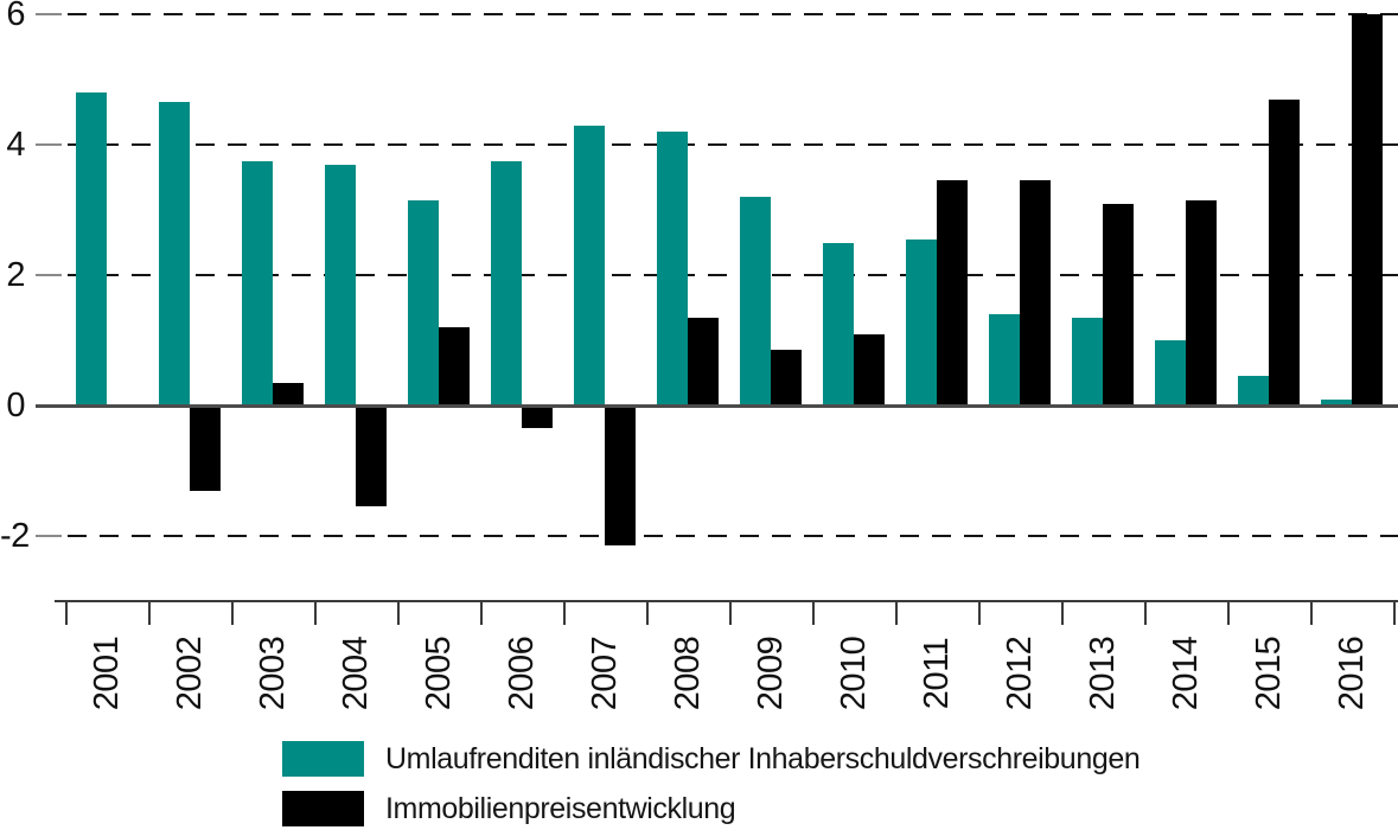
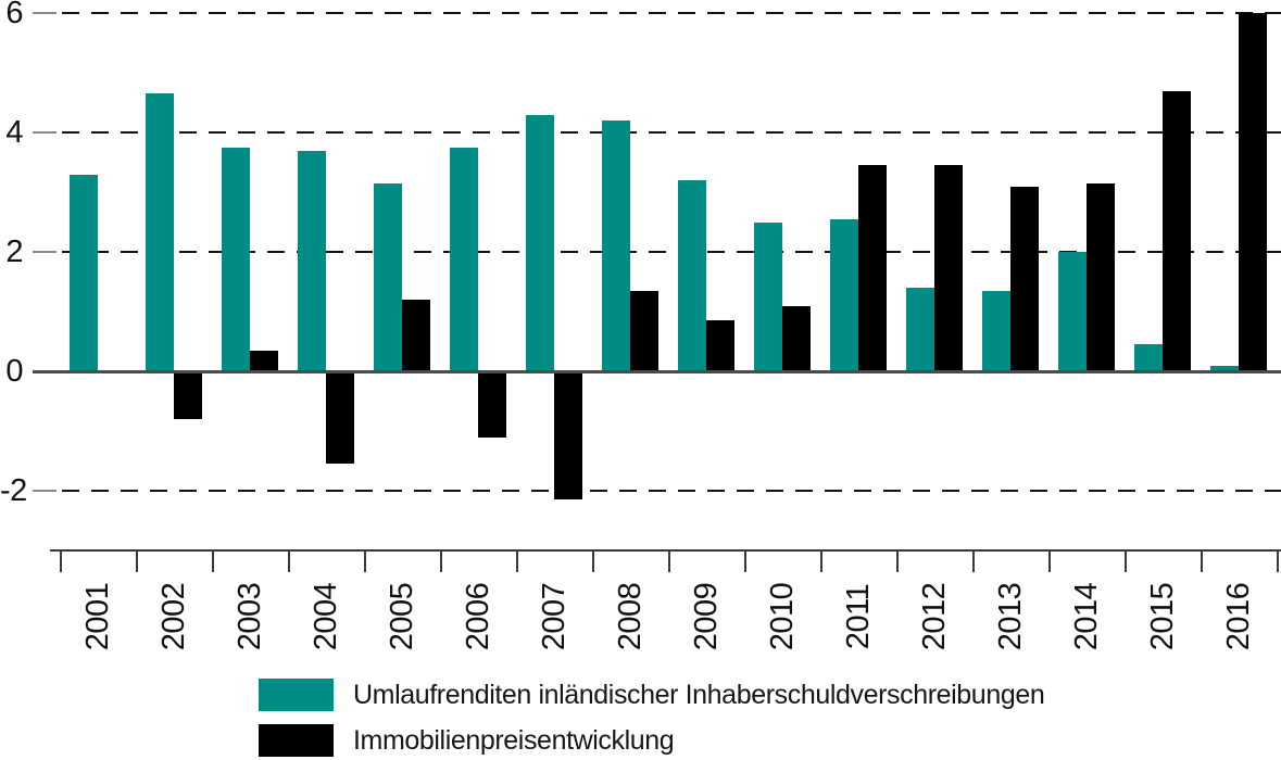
Umlaufrenditen inländischer Inhaberschuldverschreibungen/2001: 4.8 -> 3.3
Immobilienpreisentwicklung/2002: -1.3 -> -0.8
Immobilienpreisentwicklung/2006: -0.3 -> -1.1
Umlaufrenditen inländischer Inhaberschuldverschreibungen/2014: 1.0 -> 2.0
